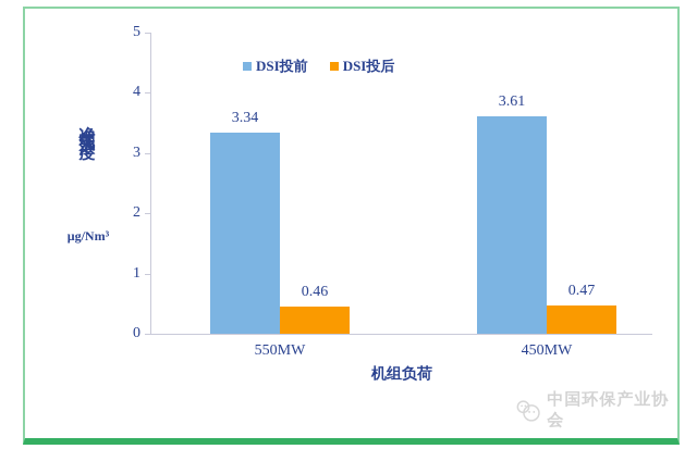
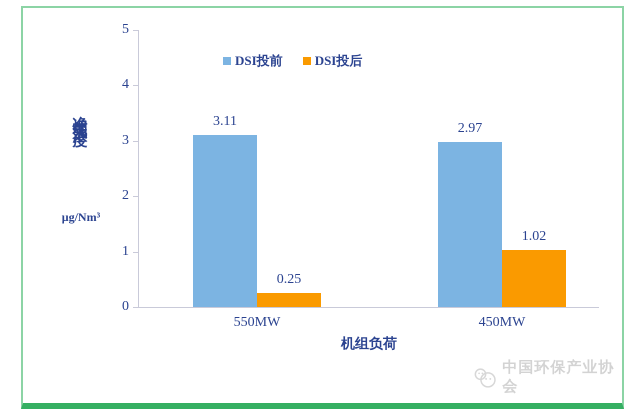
DSI投前/550MW: 3.34 -> 3.11
DSI投后/550MW: 0.46 -> 0.25
DSI投前/450MW: 3.61 -> 2.97
DSI投后/450MW: 0.47 -> 1.02
